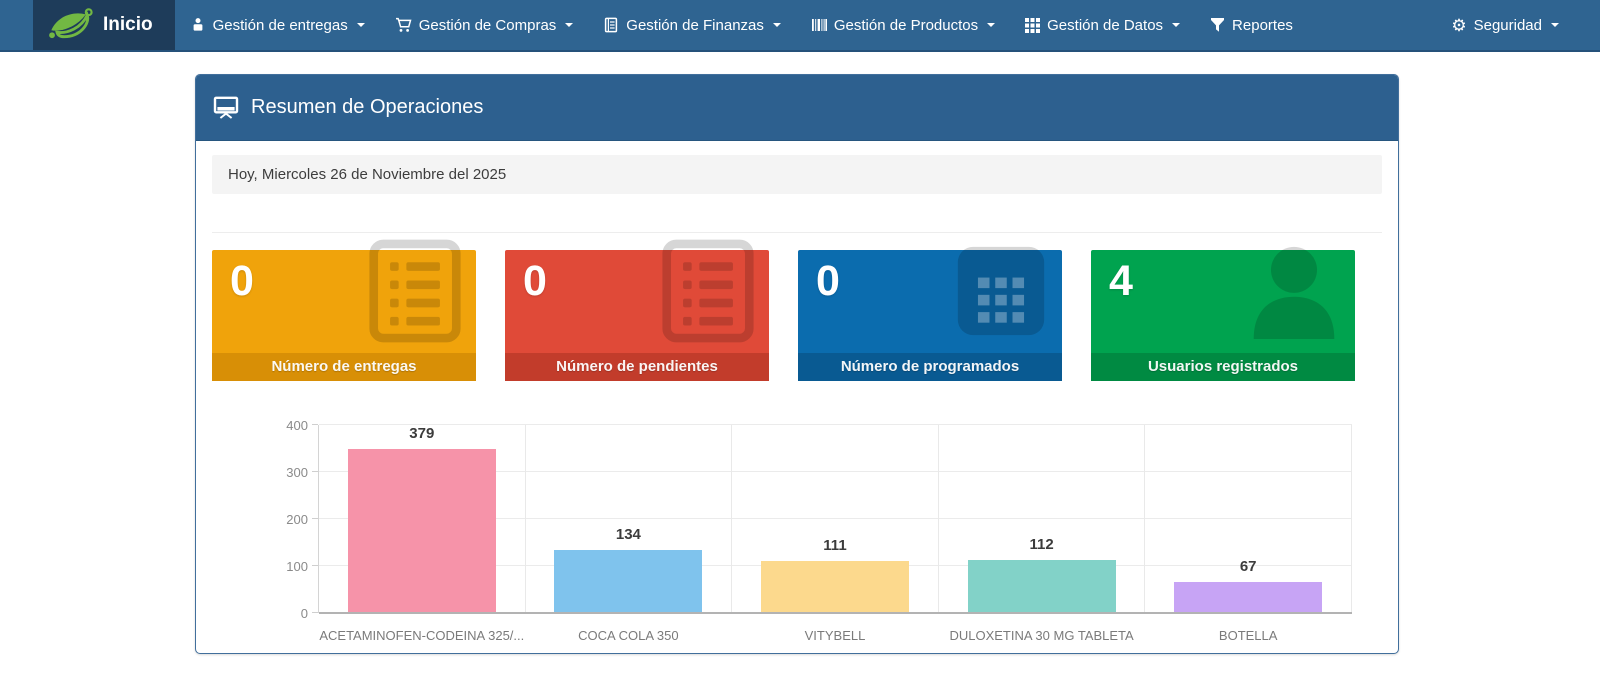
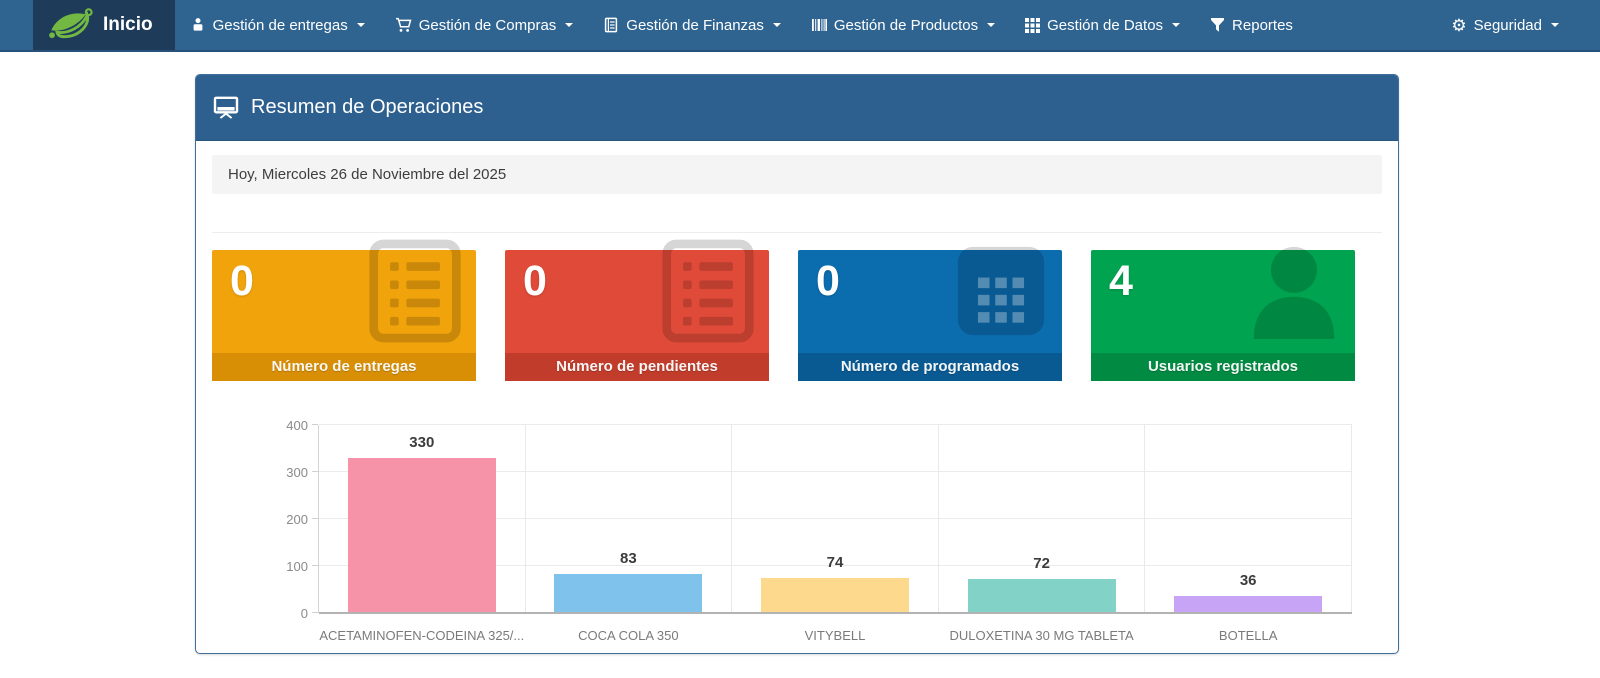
ACETAMINOFEN-CODEINA 325/...: 379 -> 330
COCA COLA 350: 134 -> 83
VITYBELL: 111 -> 74
DULOXETINA 30 MG TABLETA: 112 -> 72
BOTELLA: 67 -> 36
